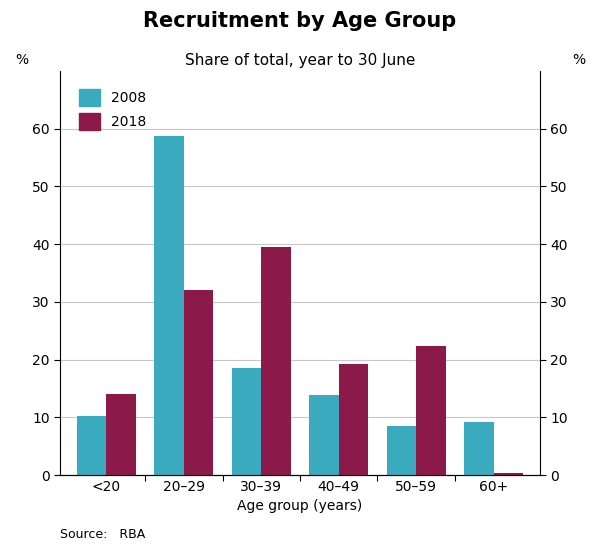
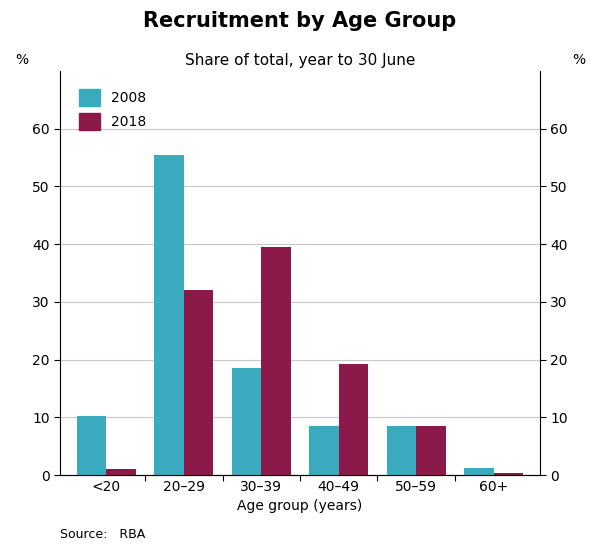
2018/<20: 14.0 -> 1.0
2008/20–29: 58.8 -> 55.5
2008/40–49: 13.8 -> 8.5
2018/50–59: 22.4 -> 8.5
2008/60+: 9.2 -> 1.2
